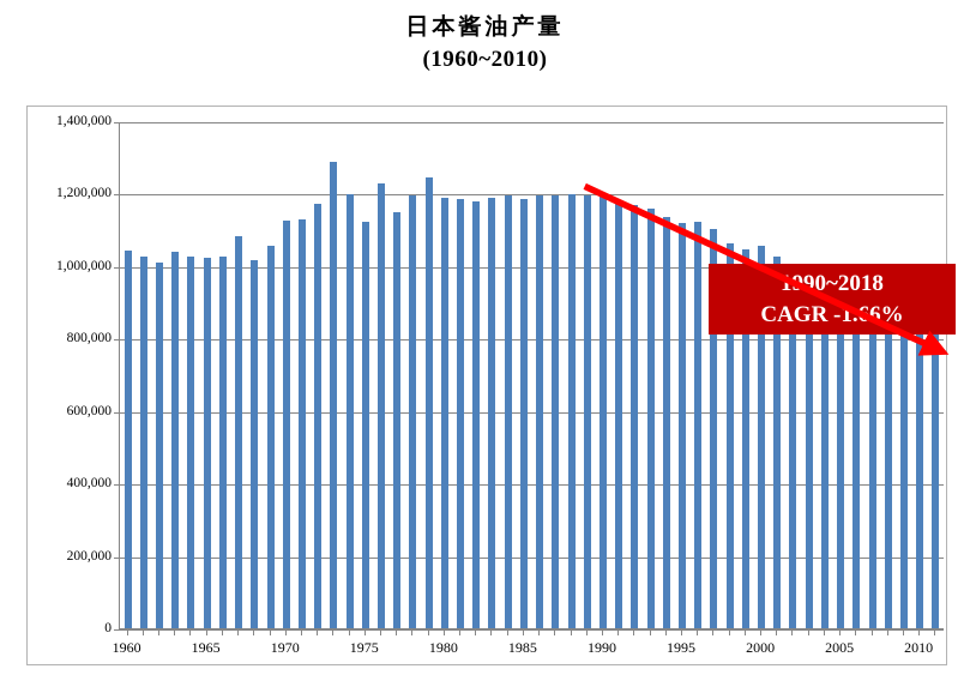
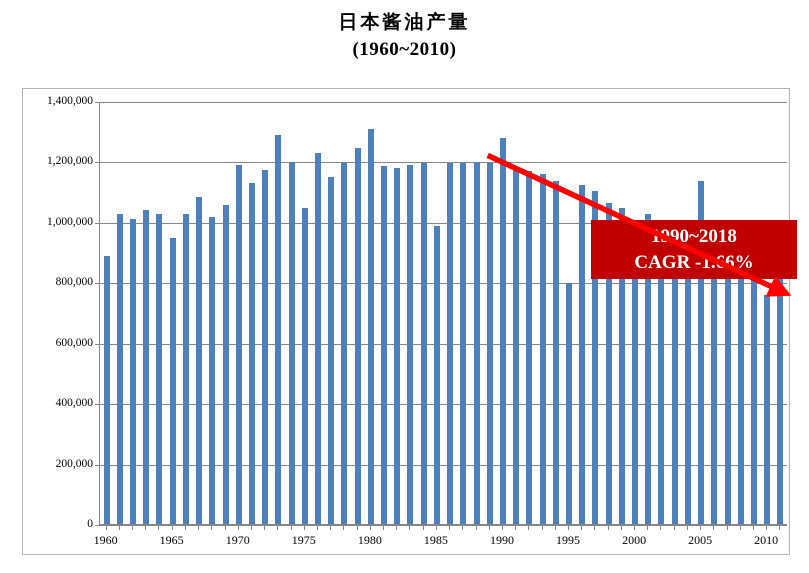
1960: 1040000 -> 890000
1965: 1020000 -> 950000
1970: 1130000 -> 1190000
1975: 1130000 -> 1050000
1980: 1190000 -> 1310000
1985: 1190000 -> 990000
1990: 1200000 -> 1280000
1995: 1120000 -> 800000
2000: 1060000 -> 980000
2005: 940000 -> 1140000
2010: 850000 -> 760000
